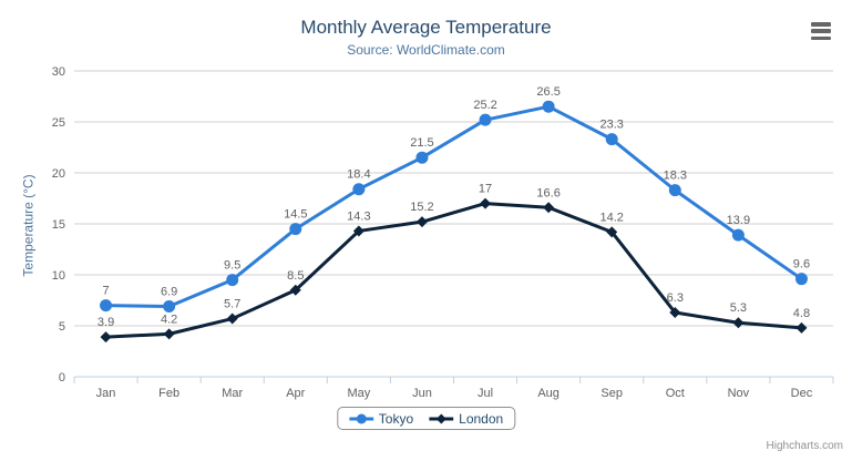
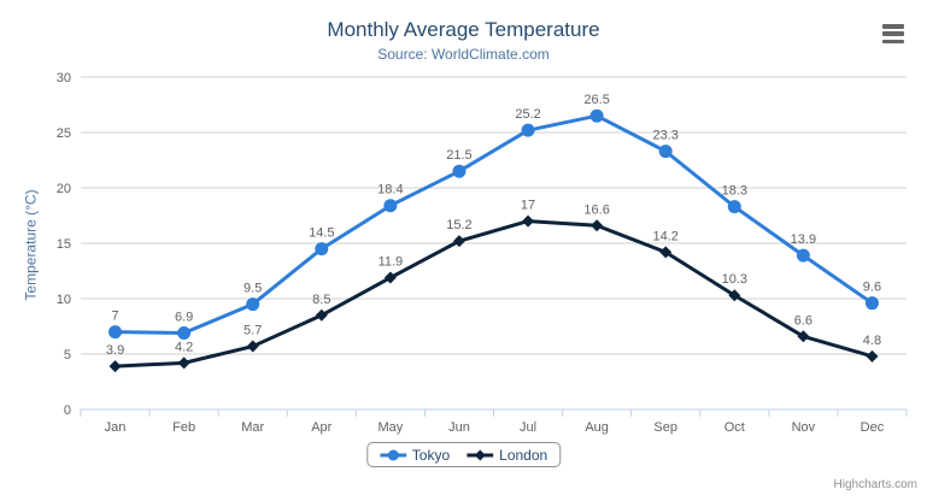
London/May: 14.3 -> 11.9
London/Oct: 6.3 -> 10.3
London/Nov: 5.3 -> 6.6
